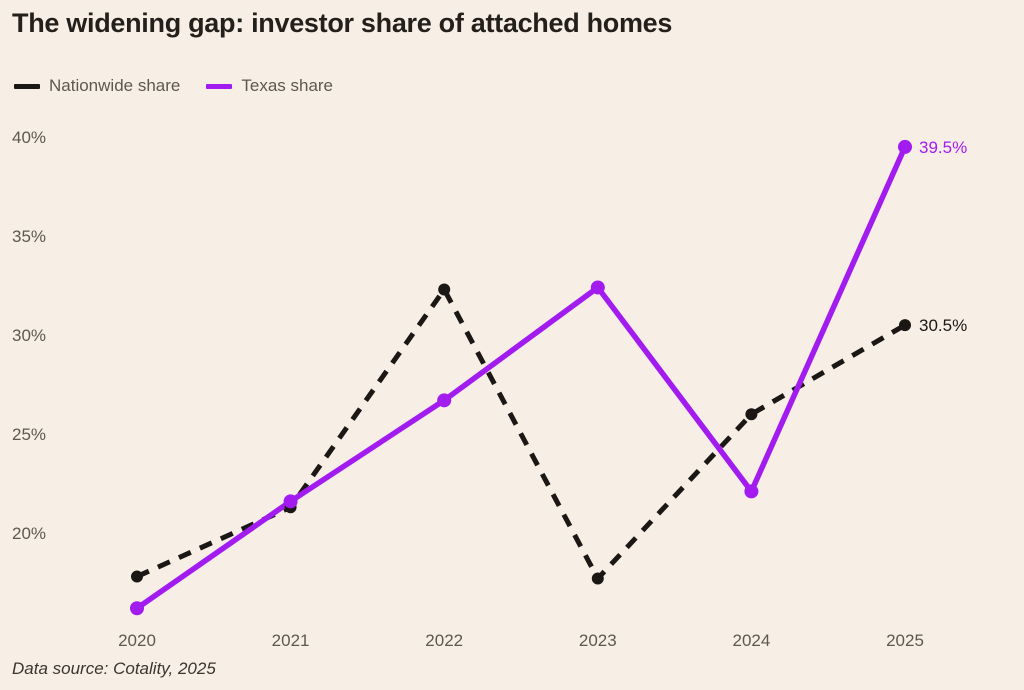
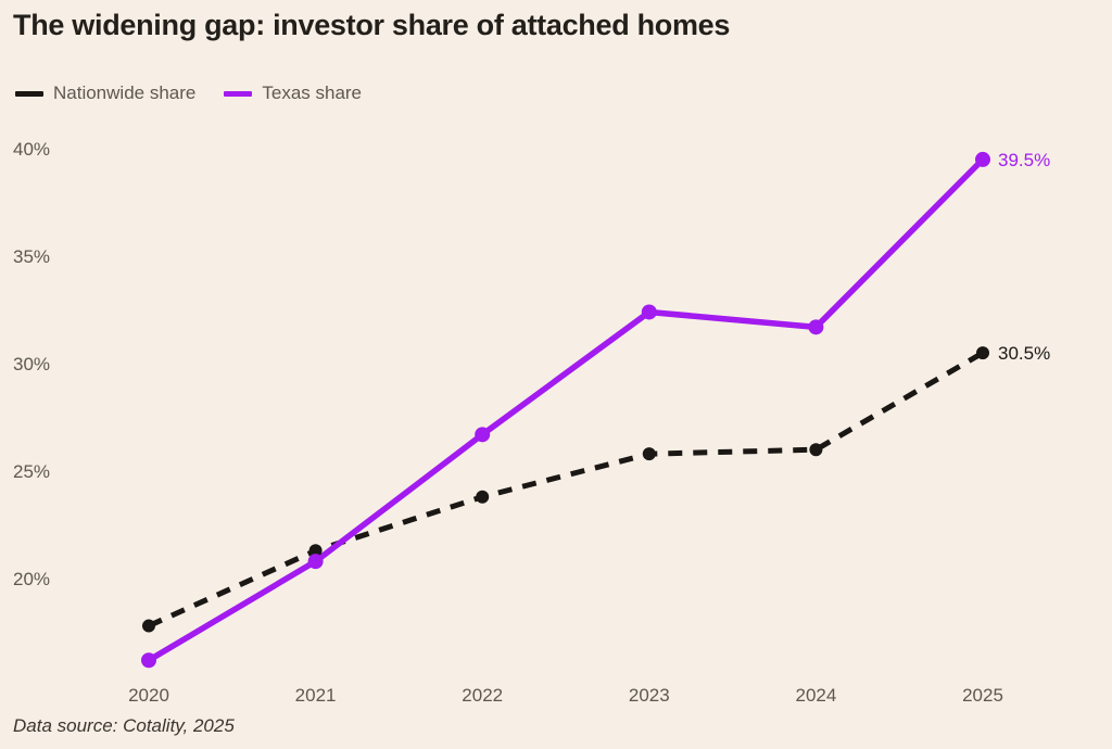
Texas share/2021: 21.6% -> 20.8%
Nationwide share/2022: 32.3% -> 23.8%
Nationwide share/2023: 17.7% -> 25.8%
Texas share/2024: 22.1% -> 31.7%
